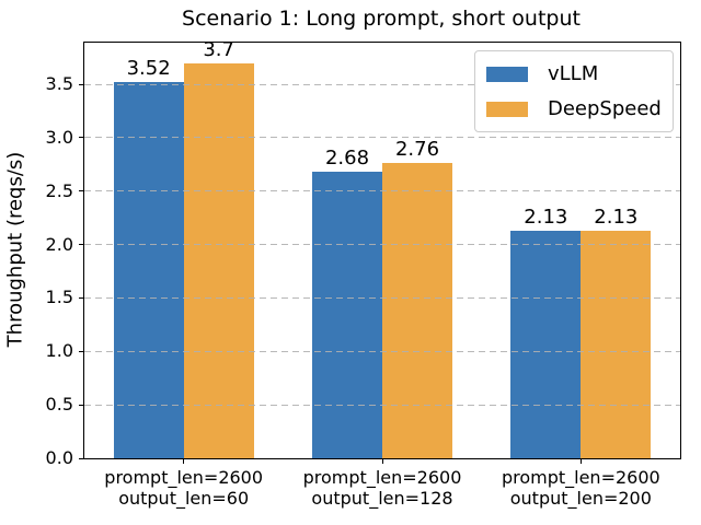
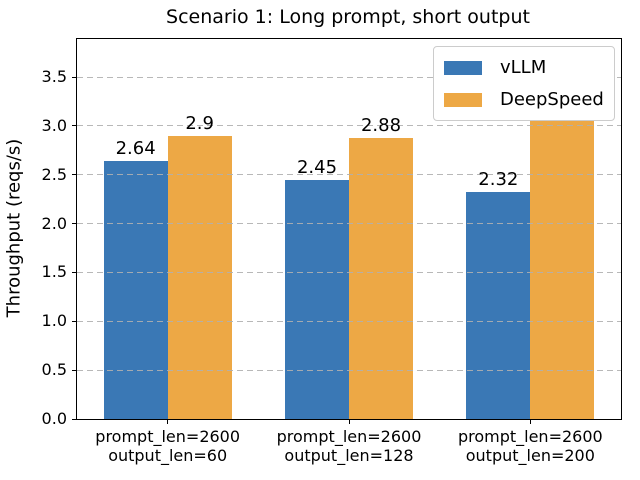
vLLM/prompt_len=2600 output_len=60: 3.52 -> 2.64
DeepSpeed/prompt_len=2600 output_len=60: 3.7 -> 2.9
vLLM/prompt_len=2600 output_len=128: 2.68 -> 2.45
DeepSpeed/prompt_len=2600 output_len=128: 2.76 -> 2.88
vLLM/prompt_len=2600 output_len=200: 2.13 -> 2.32
DeepSpeed/prompt_len=2600 output_len=200: 2.13 -> 3.48
